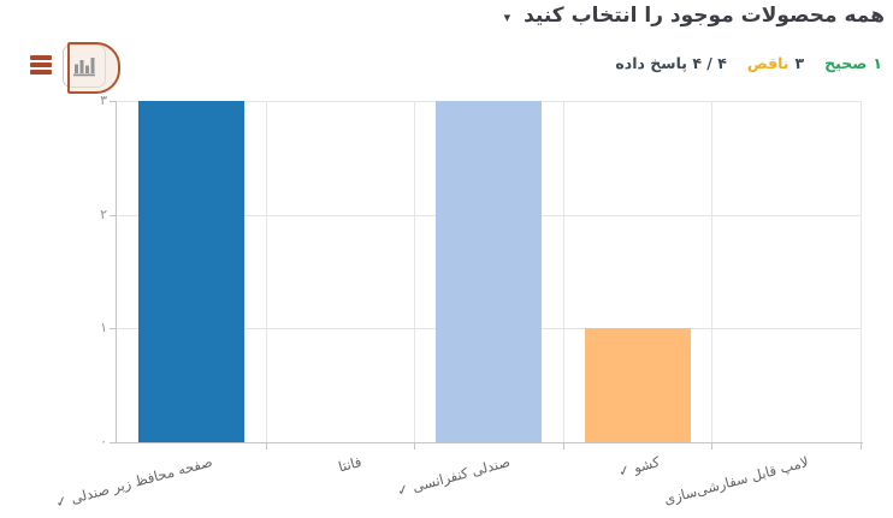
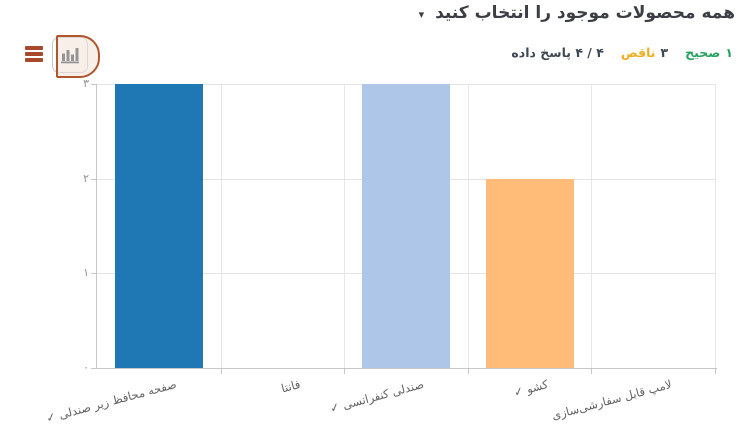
کشو ✓: 1 -> 2
